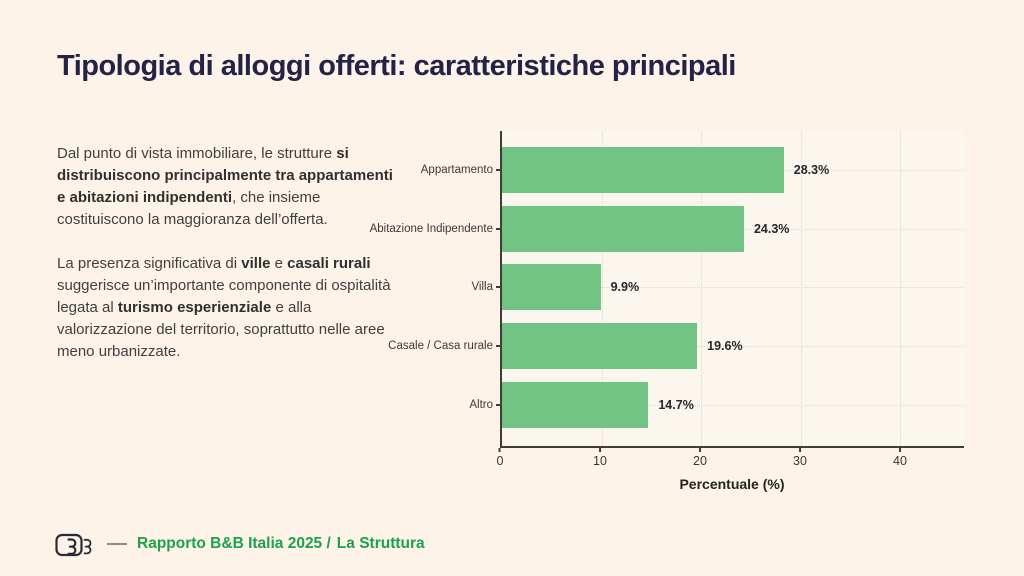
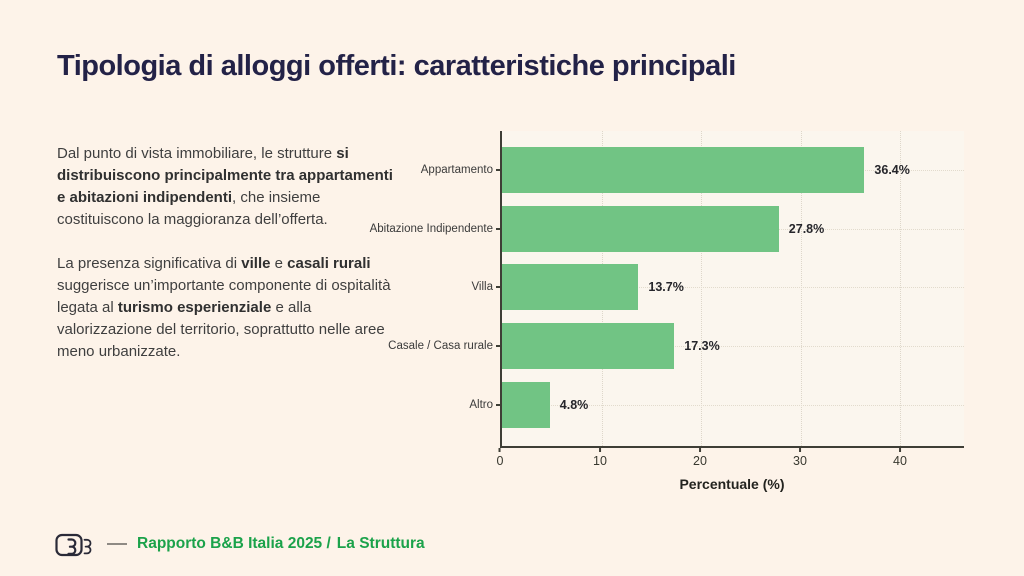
Appartamento: 28.3% -> 36.4%
Abitazione Indipendente: 24.3% -> 27.8%
Villa: 9.9% -> 13.7%
Casale / Casa rurale: 19.6% -> 17.3%
Altro: 14.7% -> 4.8%
